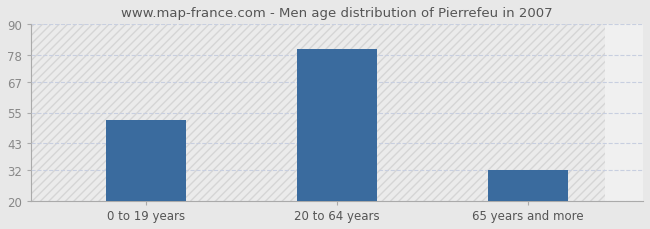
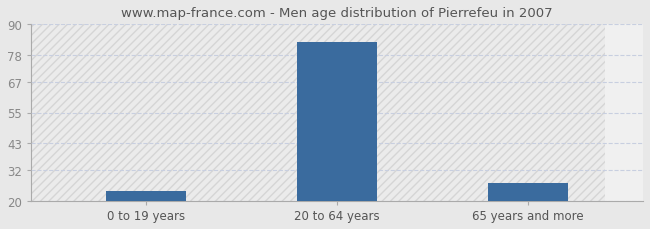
0 to 19 years: 52 -> 24
20 to 64 years: 80 -> 83
65 years and more: 32 -> 27
